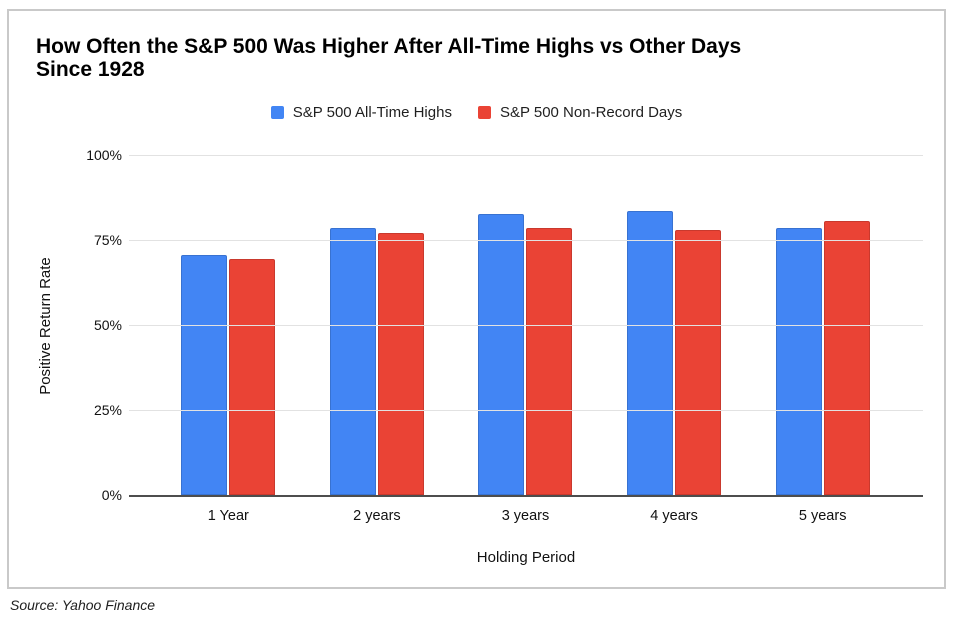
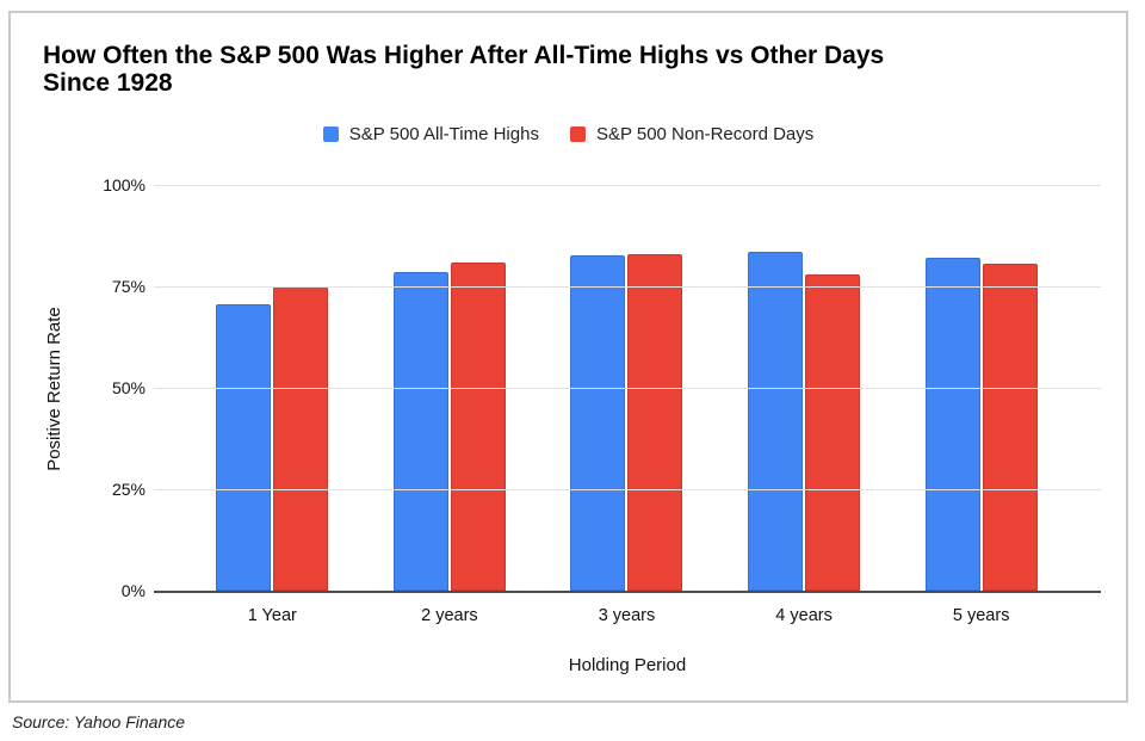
S&P 500 Non-Record Days/1 Year: 70% -> 75%
S&P 500 Non-Record Days/2 years: 77% -> 81%
S&P 500 Non-Record Days/3 years: 78% -> 83%
S&P 500 All-Time Highs/5 years: 78% -> 82%
